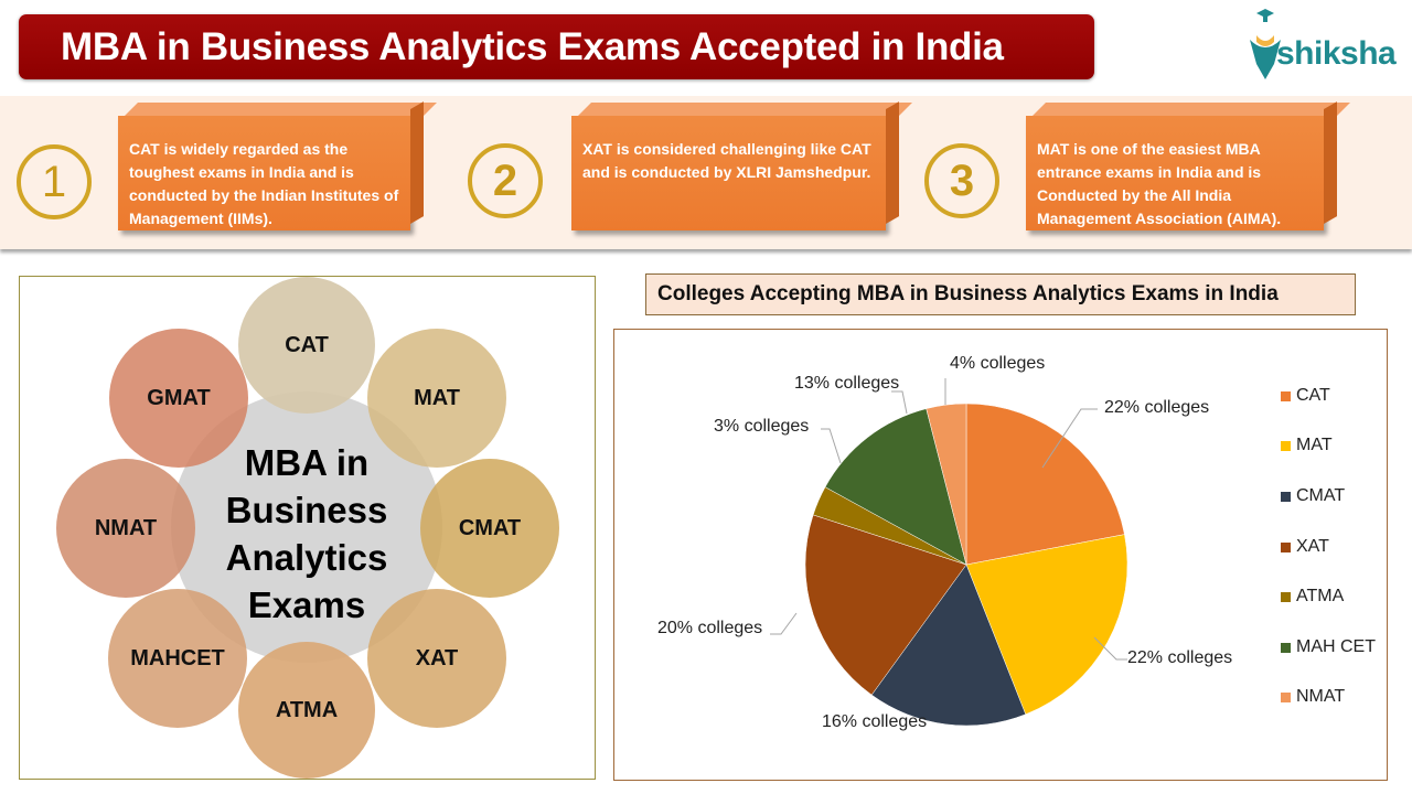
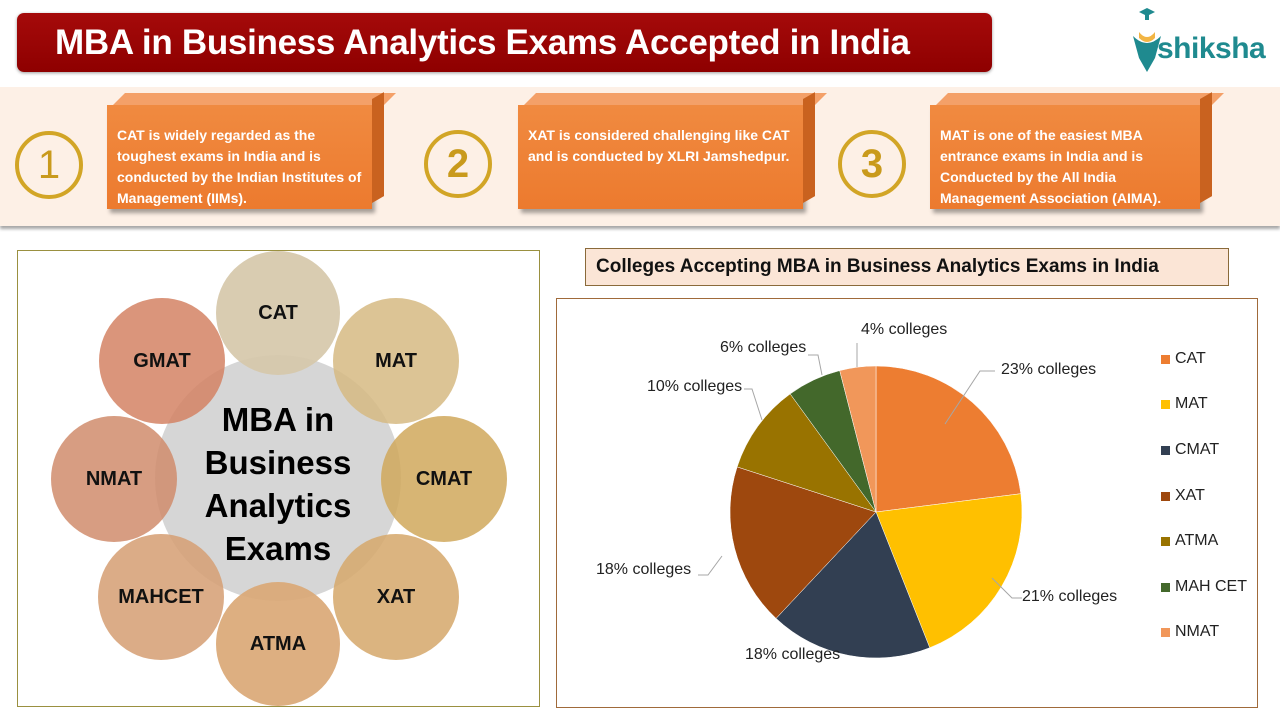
CAT: 22% -> 23%
MAT: 22% -> 21%
CMAT: 16% -> 18%
XAT: 20% -> 18%
ATMA: 3% -> 10%
MAH CET: 13% -> 6%
